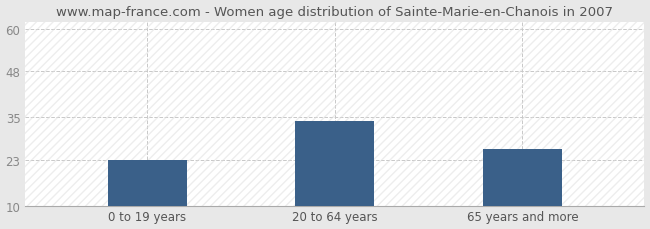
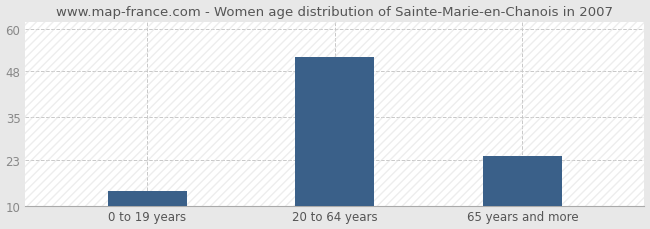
0 to 19 years: 23 -> 14
20 to 64 years: 34 -> 52
65 years and more: 26 -> 24
